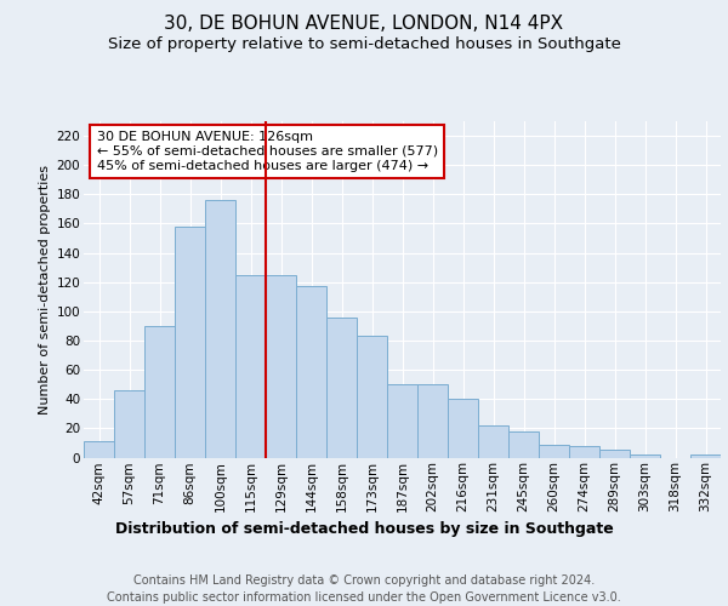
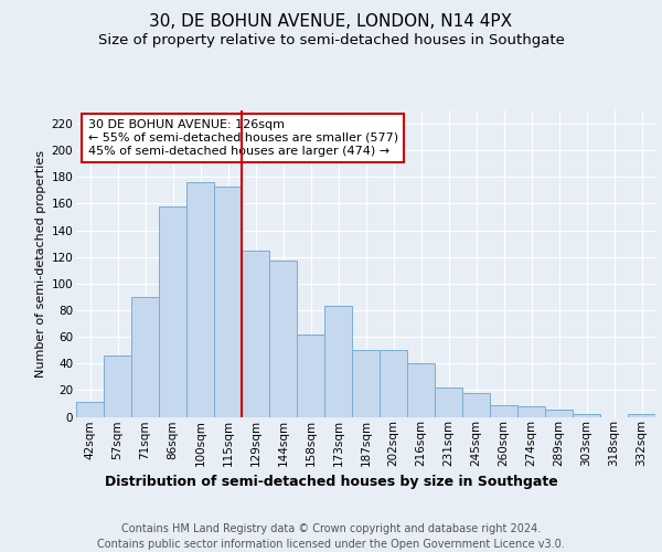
115sqm: 125 -> 173
158sqm: 96 -> 62
